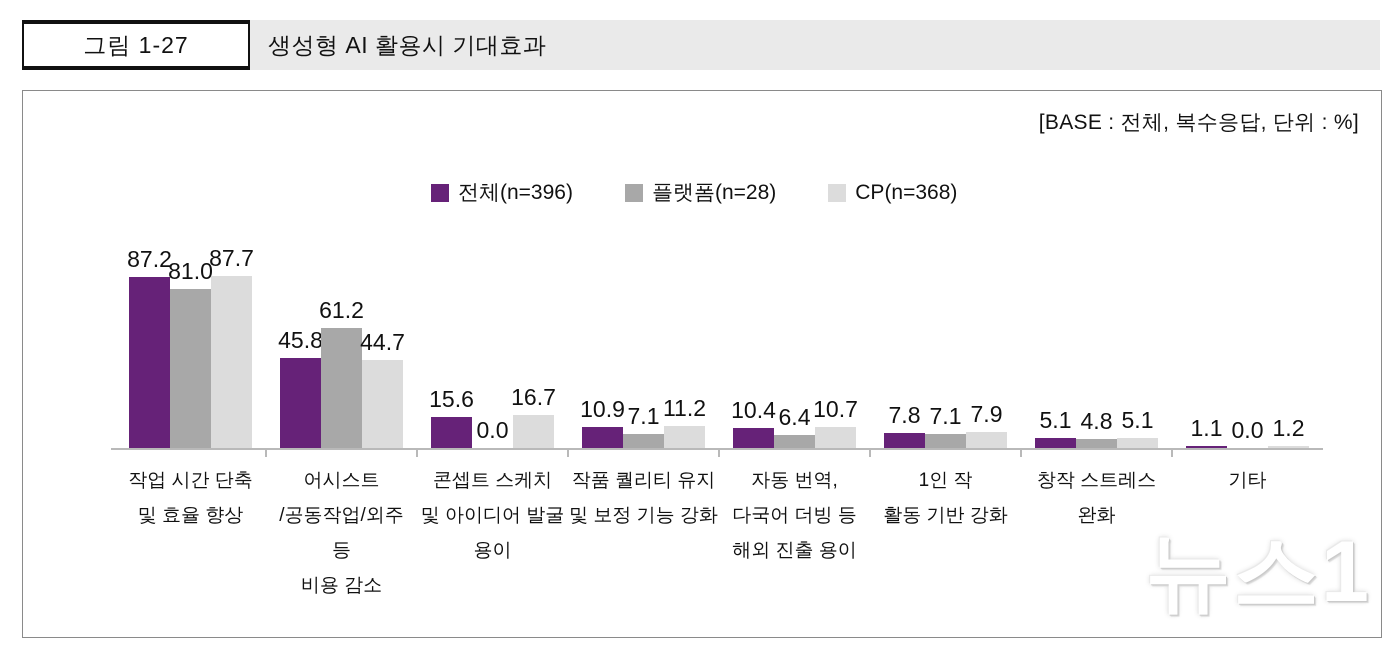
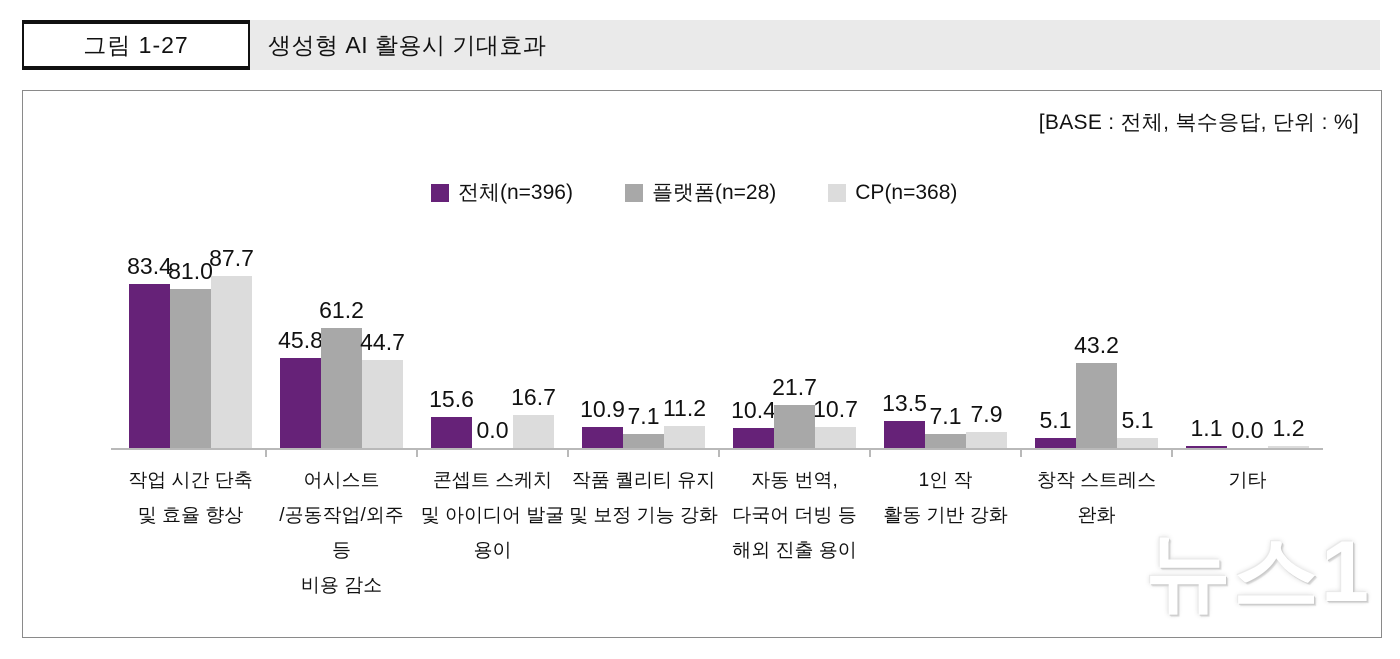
전체(n=396)/작업 시간 단축 및 효율 향상: 87.2 -> 83.4
플랫폼(n=28)/자동 번역, 다국어 더빙 등 해외 진출 용이: 6.4 -> 21.7
전체(n=396)/1인 작 활동 기반 강화: 7.8 -> 13.5
플랫폼(n=28)/창작 스트레스 완화: 4.8 -> 43.2
